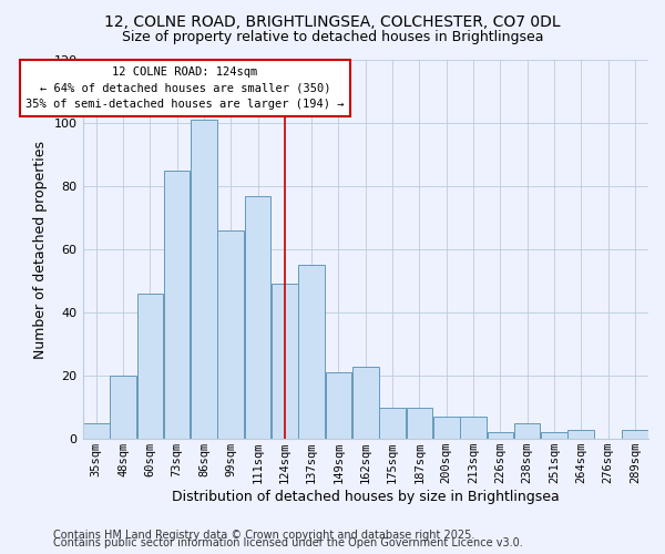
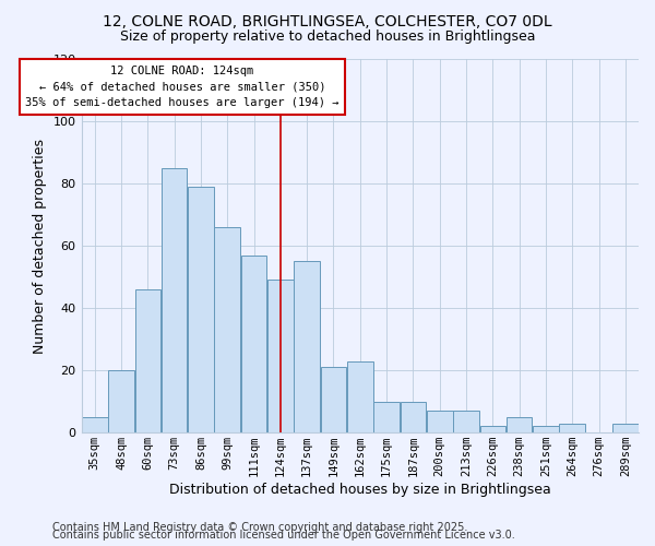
86sqm: 101 -> 79
111sqm: 77 -> 57
